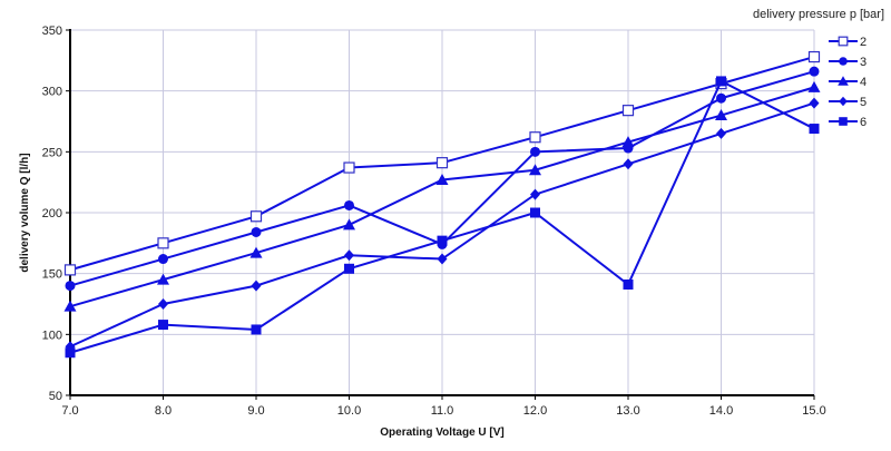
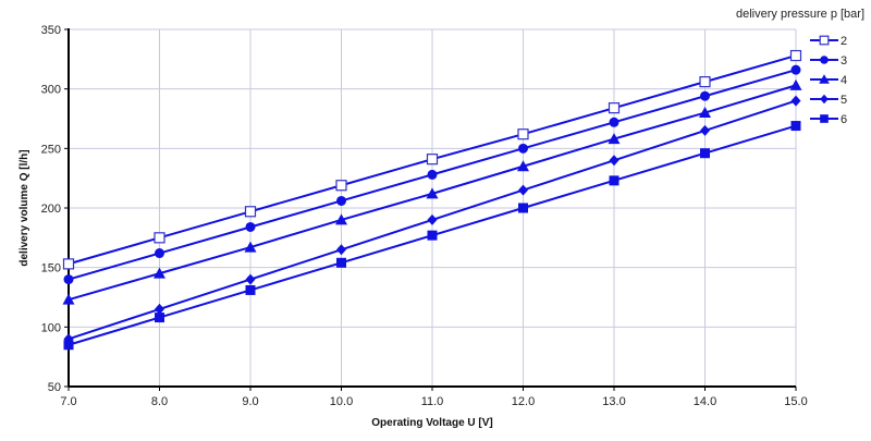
5/8.0: 125 -> 115
6/9.0: 104 -> 131
2/10.0: 237 -> 219
3/11.0: 174 -> 228
4/11.0: 227 -> 212
5/11.0: 162 -> 190
3/13.0: 253 -> 272
6/13.0: 141 -> 223
6/14.0: 308 -> 246
